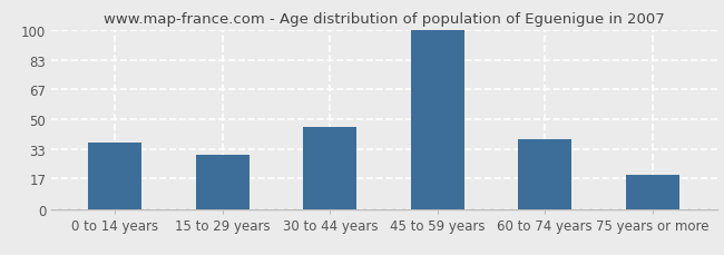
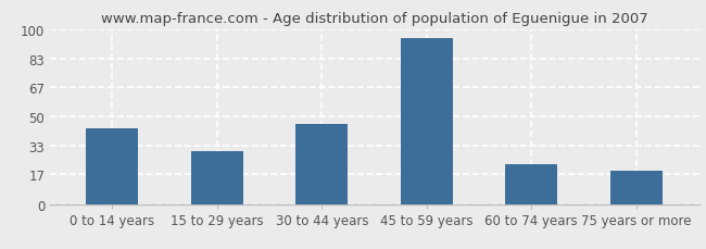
0 to 14 years: 37 -> 43
45 to 59 years: 100 -> 95
60 to 74 years: 39 -> 23
